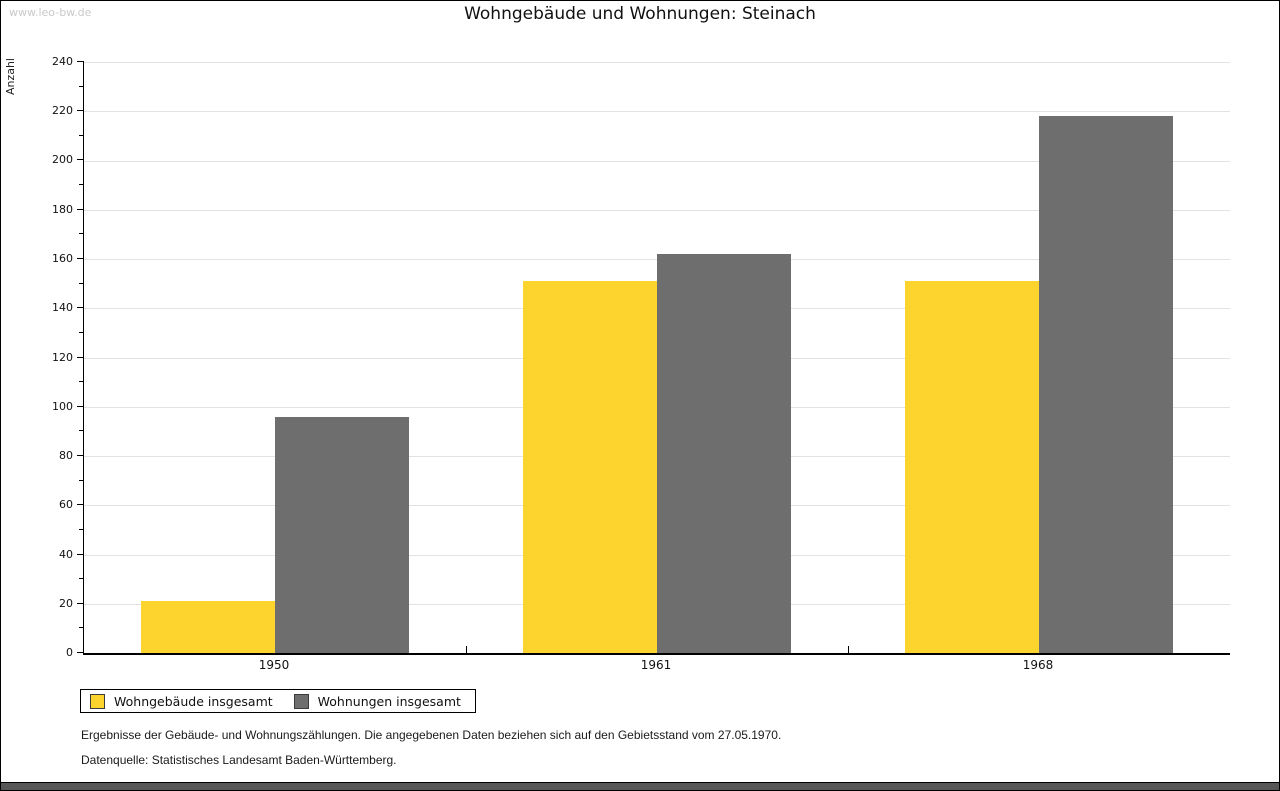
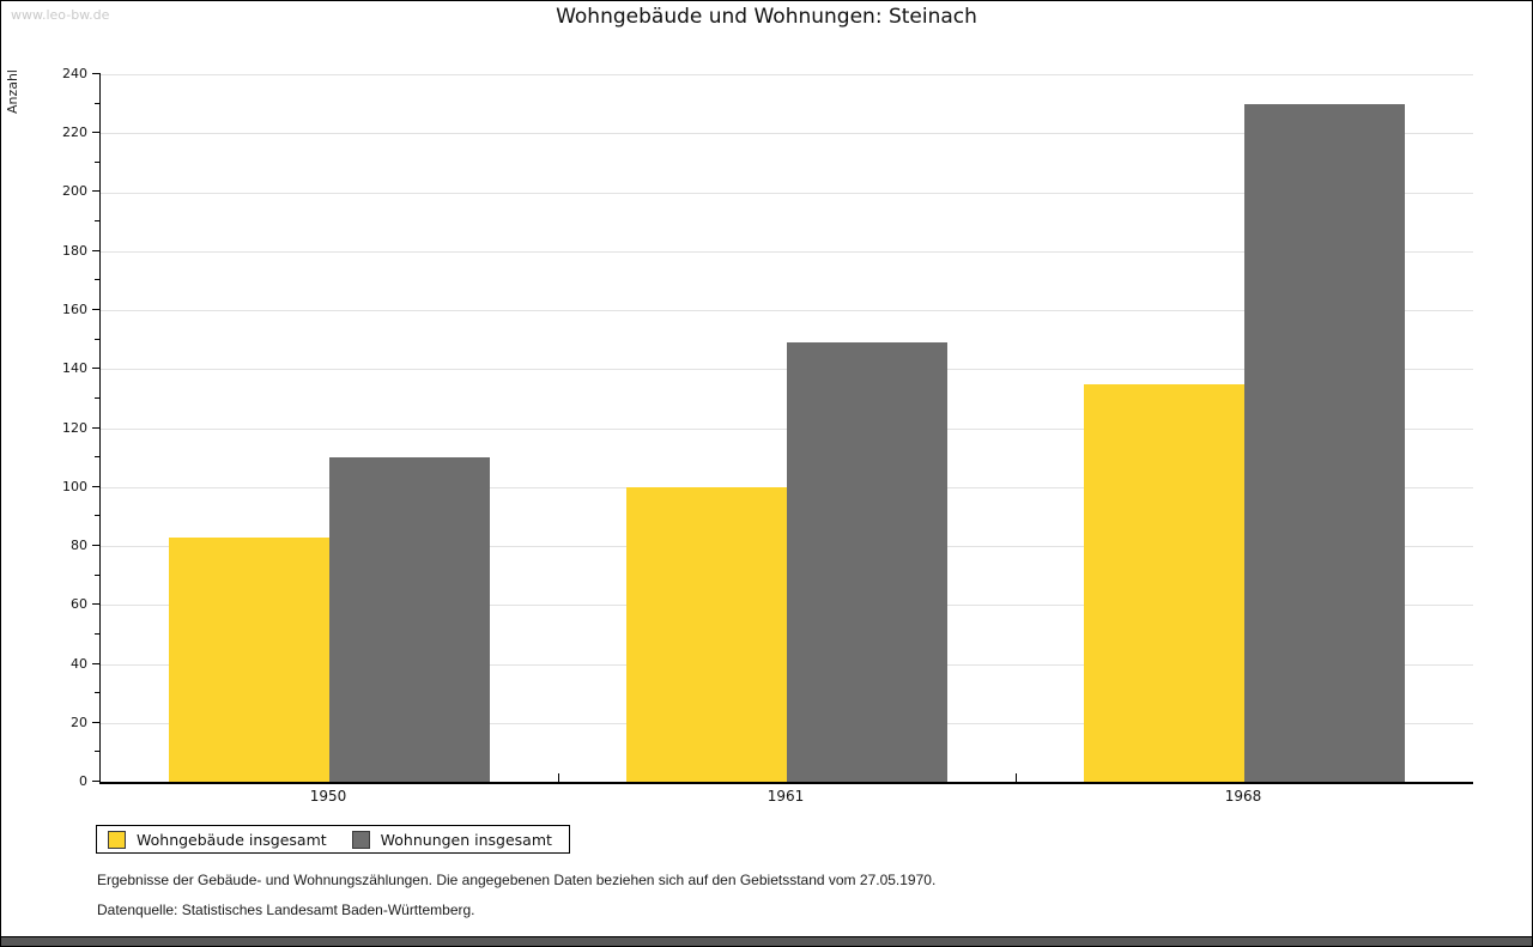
Wohngebäude insgesamt/1950: 21 -> 83
Wohnungen insgesamt/1950: 96 -> 110
Wohngebäude insgesamt/1961: 151 -> 100
Wohnungen insgesamt/1961: 162 -> 149
Wohngebäude insgesamt/1968: 151 -> 135
Wohnungen insgesamt/1968: 218 -> 230
